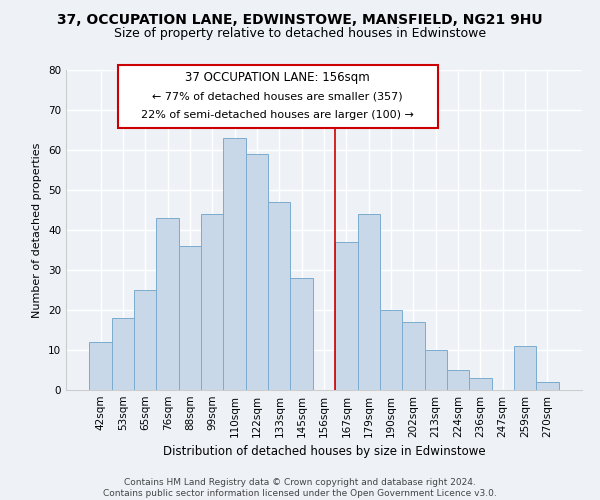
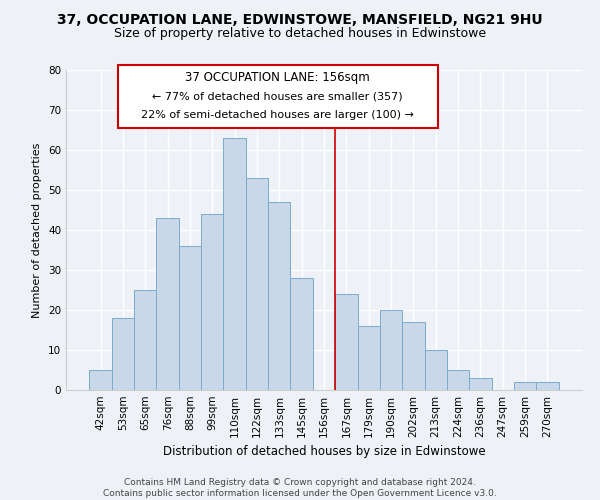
42sqm: 12 -> 5
122sqm: 59 -> 53
167sqm: 37 -> 24
179sqm: 44 -> 16
259sqm: 11 -> 2
